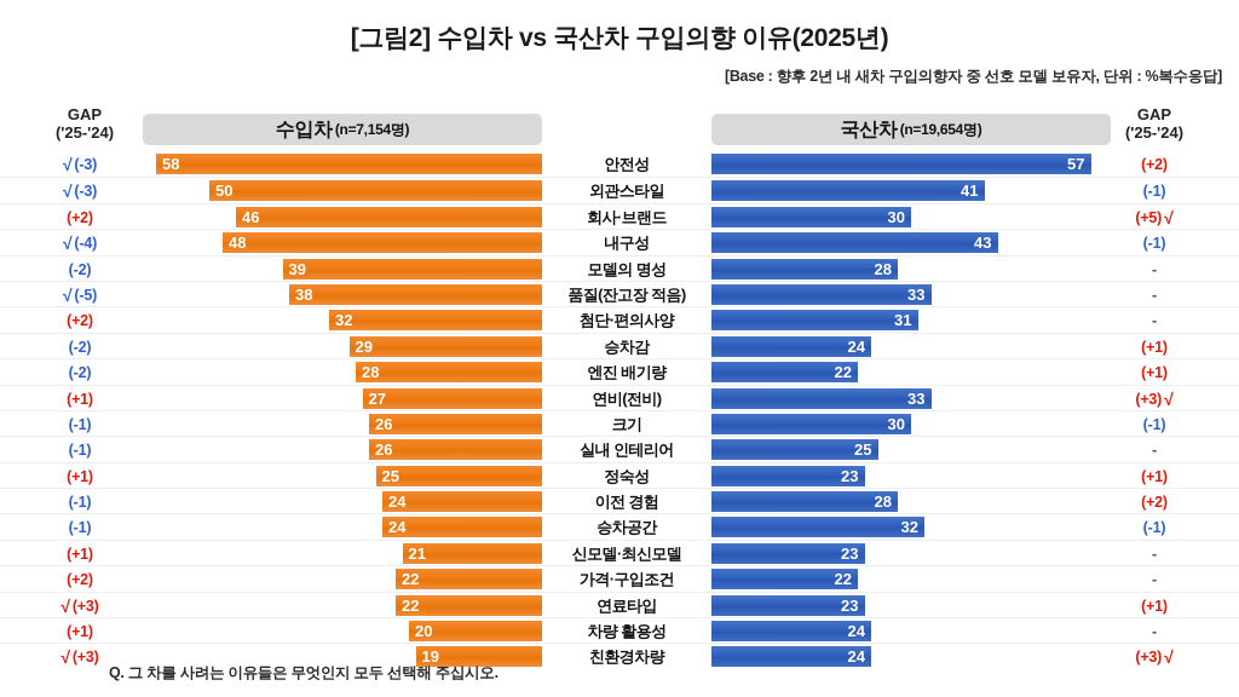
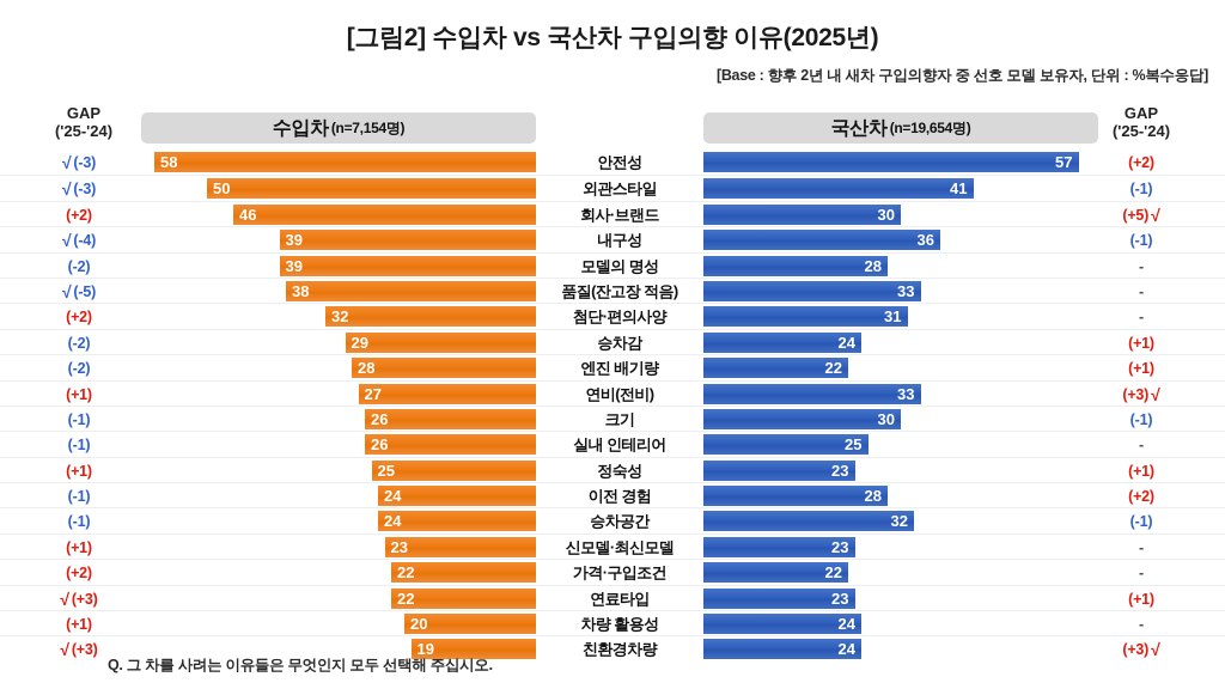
수입차 (n=7,154명)/내구성: 48 -> 39
국산차 (n=19,654명)/내구성: 43 -> 36
수입차 (n=7,154명)/신모델·최신모델: 21 -> 23
